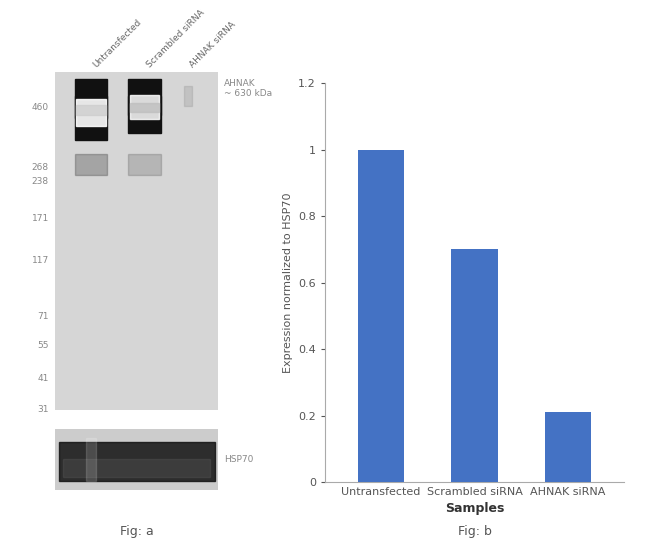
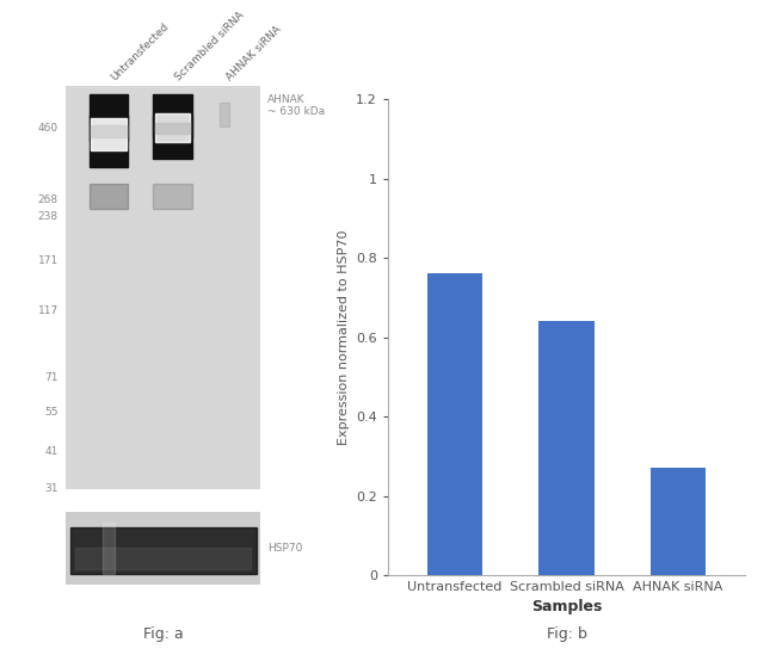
Untransfected: 1.00 -> 0.76
Scrambled siRNA: 0.70 -> 0.64
AHNAK siRNA: 0.21 -> 0.27
